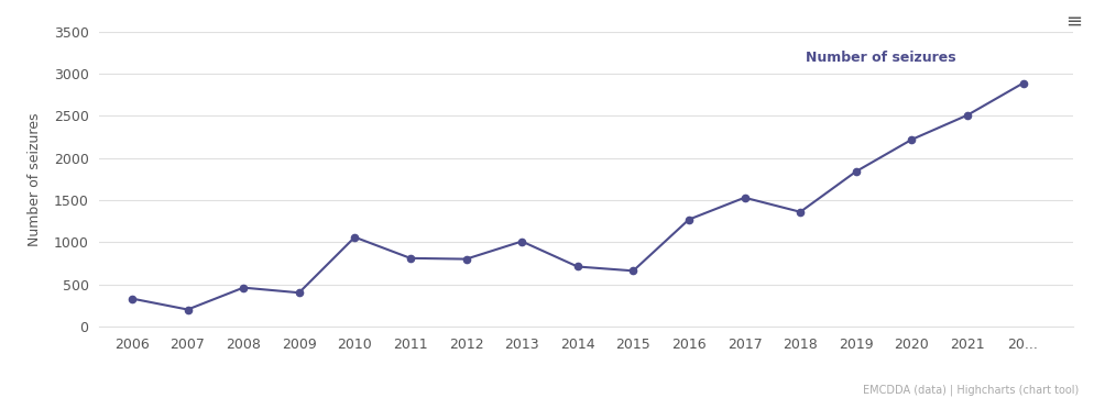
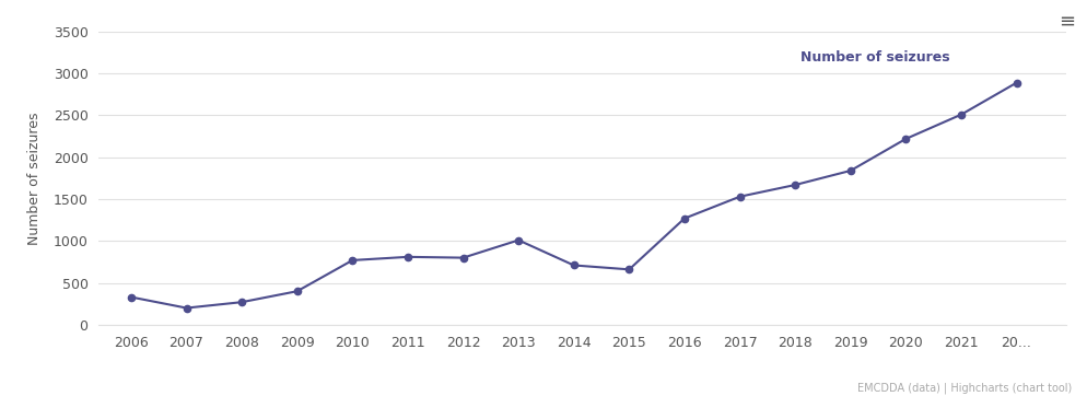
2008: 460 -> 270
2010: 1060 -> 770
2018: 1360 -> 1670
